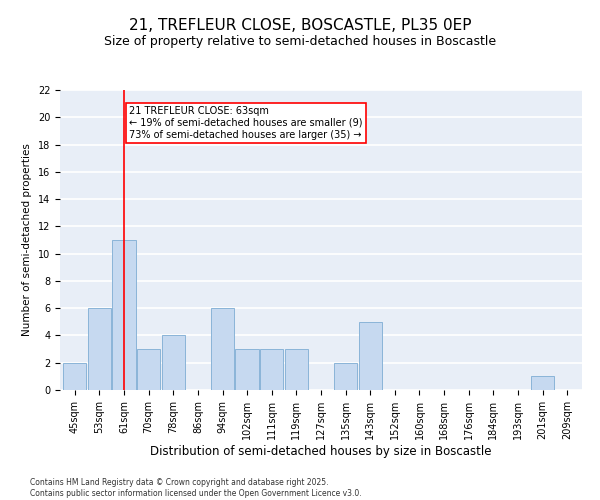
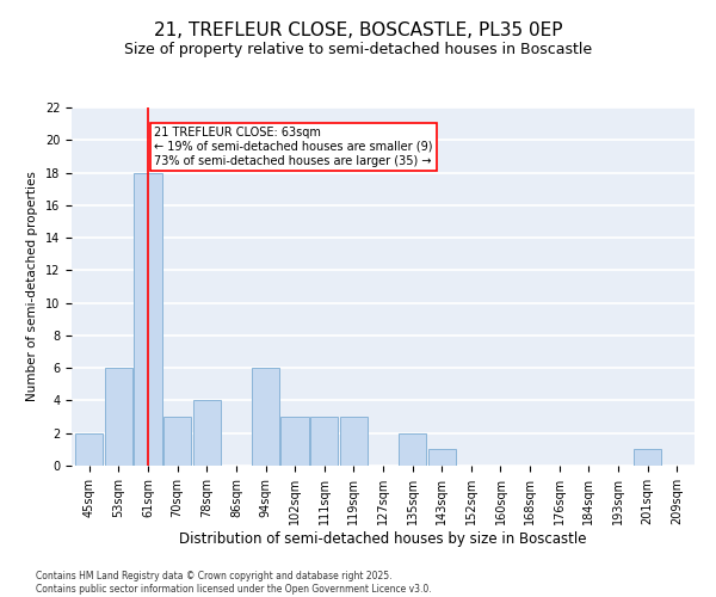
61sqm: 11 -> 18
143sqm: 5 -> 1
